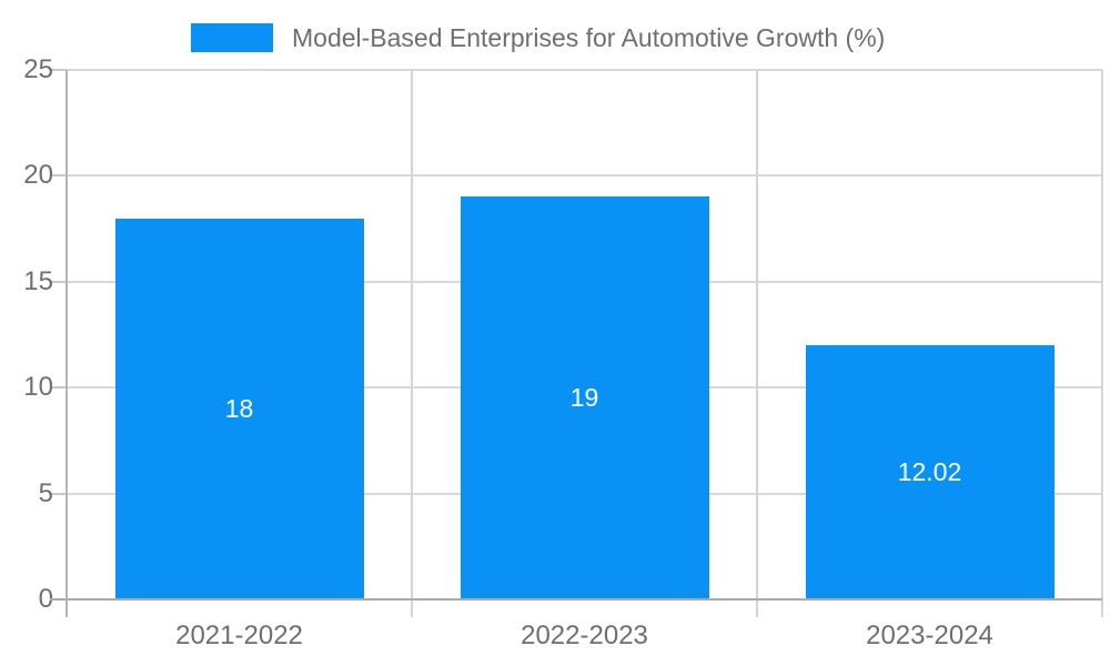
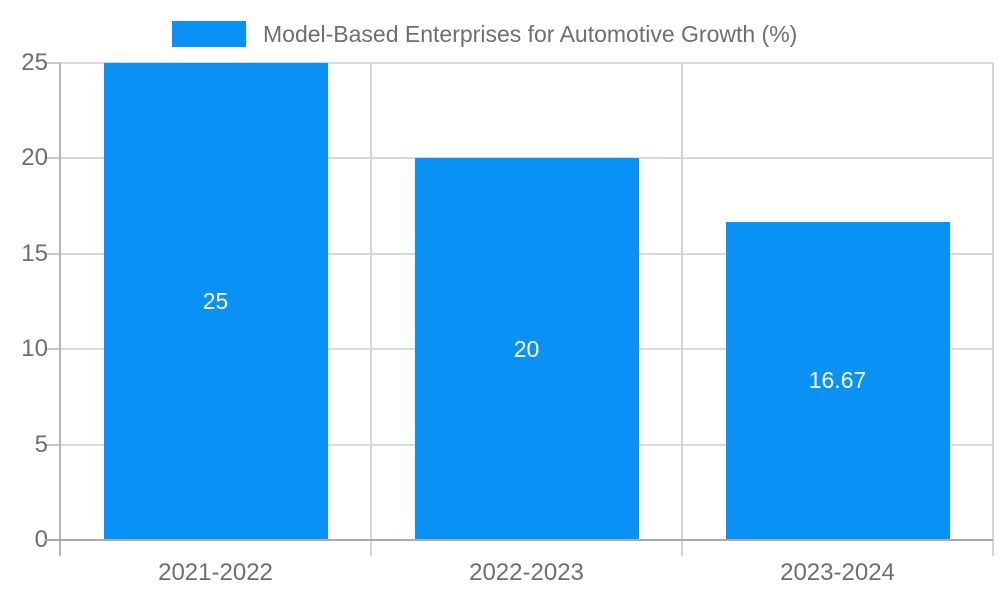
2021-2022: 18 -> 25
2022-2023: 19 -> 20
2023-2024: 12.02 -> 16.67
